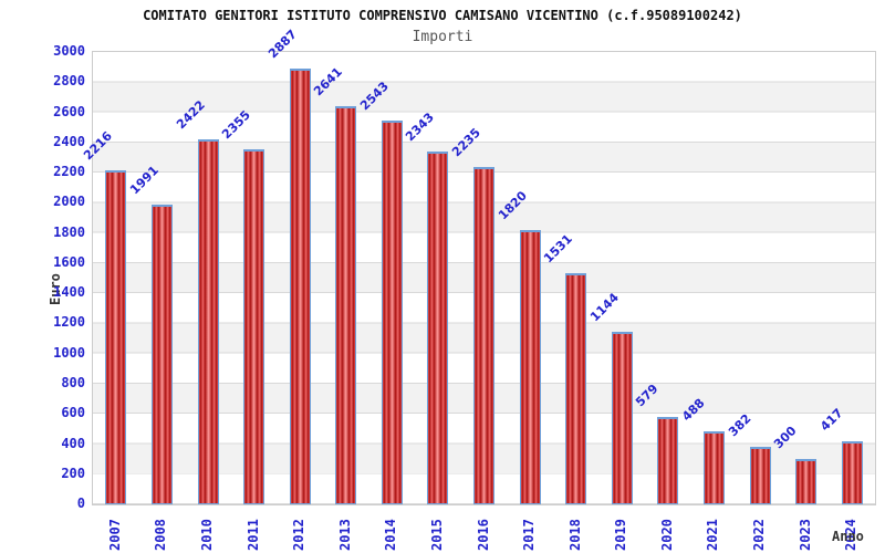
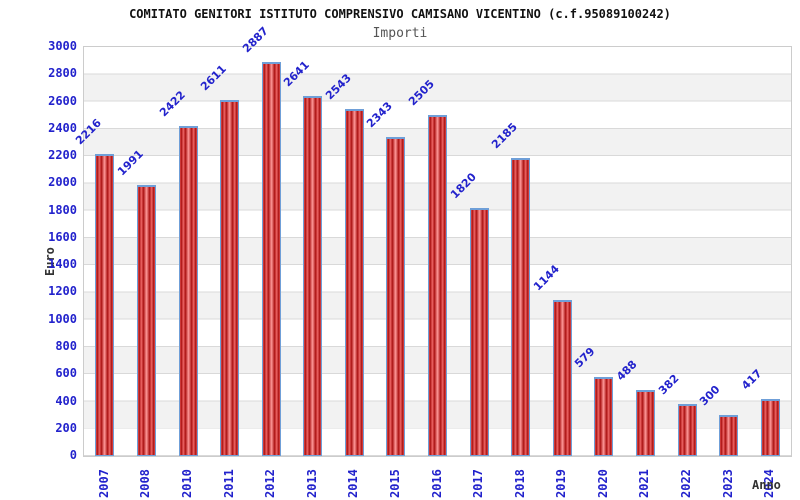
2011: 2355 -> 2611
2016: 2235 -> 2505
2018: 1531 -> 2185
